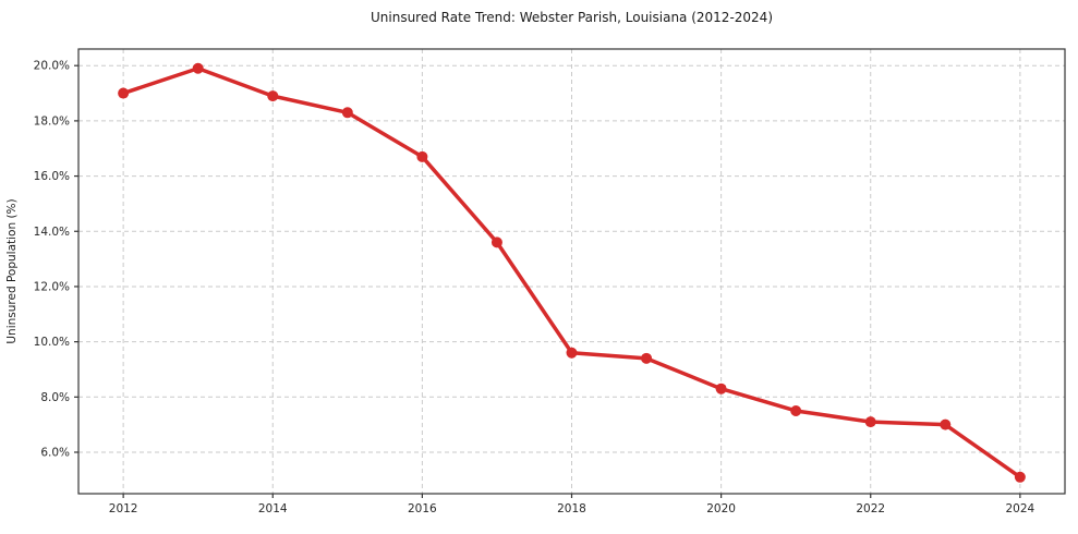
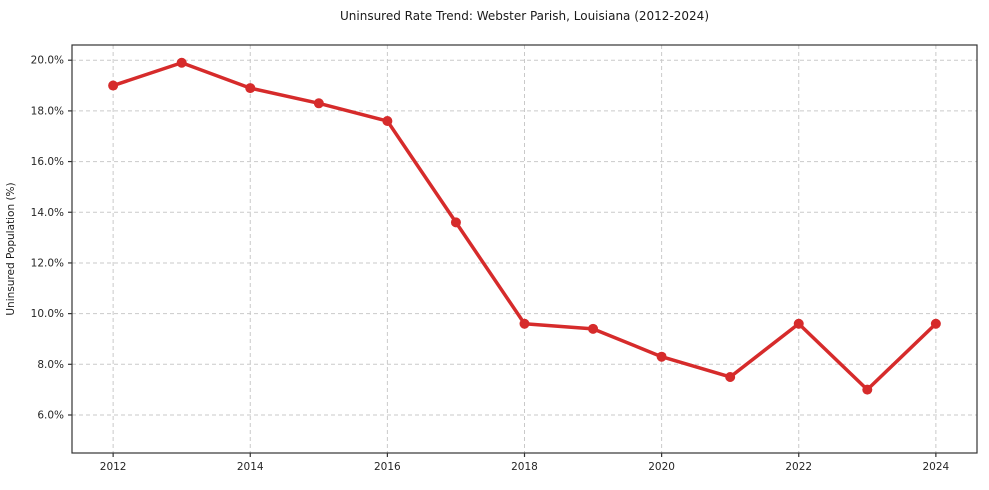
2016: 16.7% -> 17.6%
2022: 7.1% -> 9.6%
2024: 5.1% -> 9.6%
